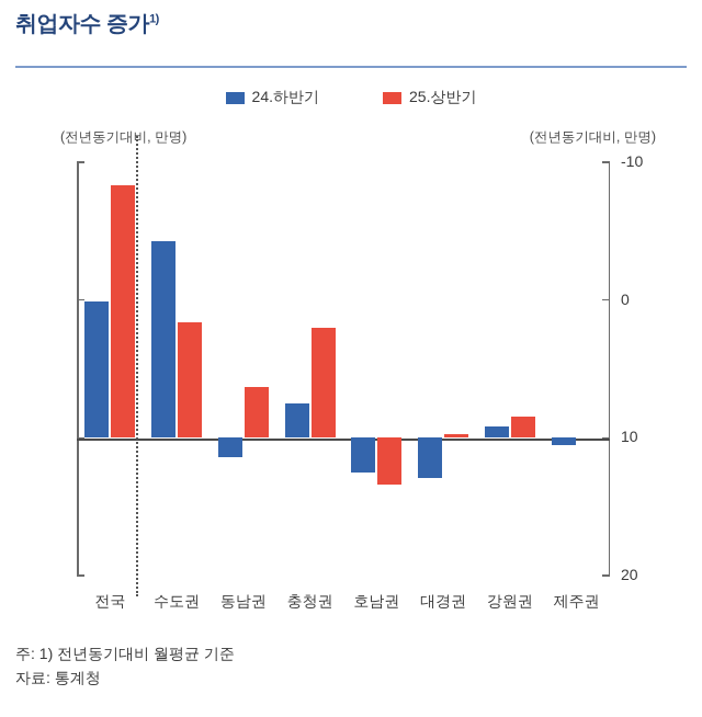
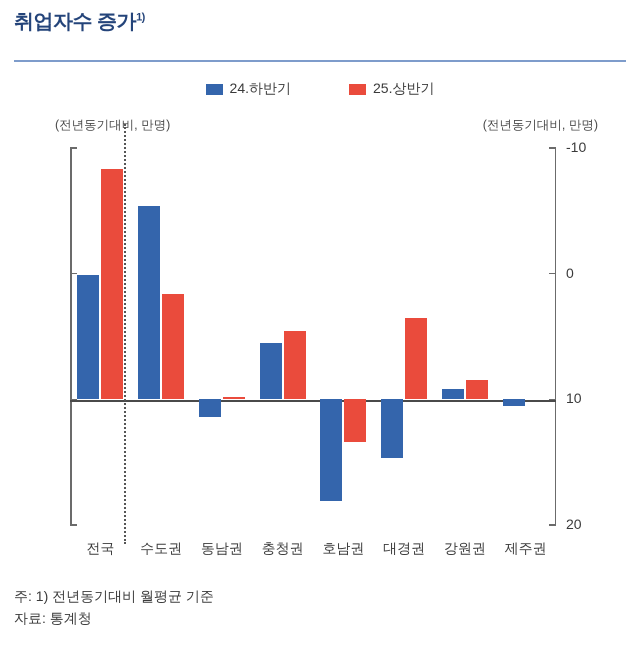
24.하반기/수도권: 14.3 -> 15.4
25.상반기/동남권: 3.7 -> 0.2
24.하반기/충청권: 2.5 -> 4.5
25.상반기/충청권: 8.0 -> 5.4
24.하반기/호남권: -2.5 -> -8.1
24.하반기/대경권: -2.9 -> -4.7
25.상반기/대경권: 0.3 -> 6.5
